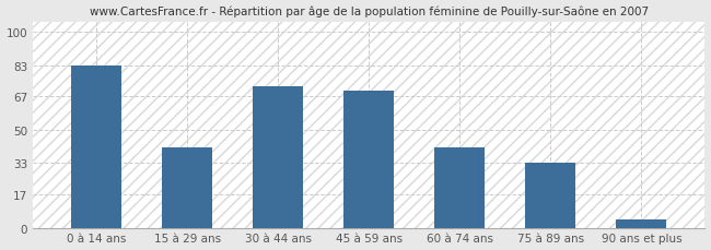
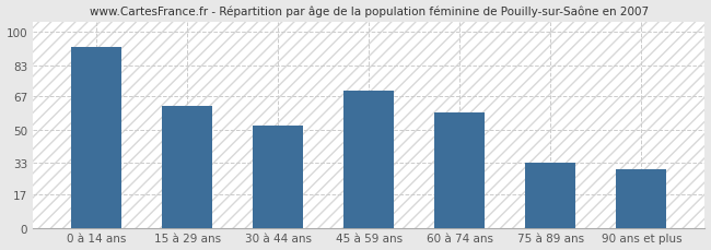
0 à 14 ans: 83 -> 92
15 à 29 ans: 41 -> 62
30 à 44 ans: 72 -> 52
60 à 74 ans: 41 -> 59
90 ans et plus: 4 -> 30
